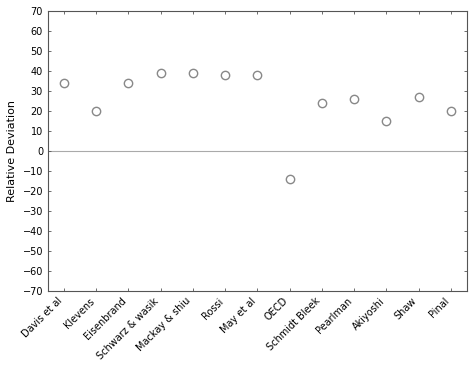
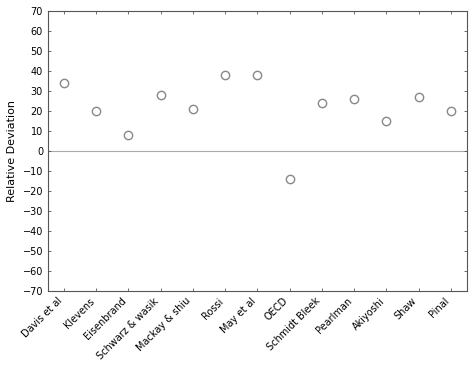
Eisenbrand: 34 -> 8
Schwarz & wasik: 39 -> 28
Mackay & shiu: 39 -> 21
